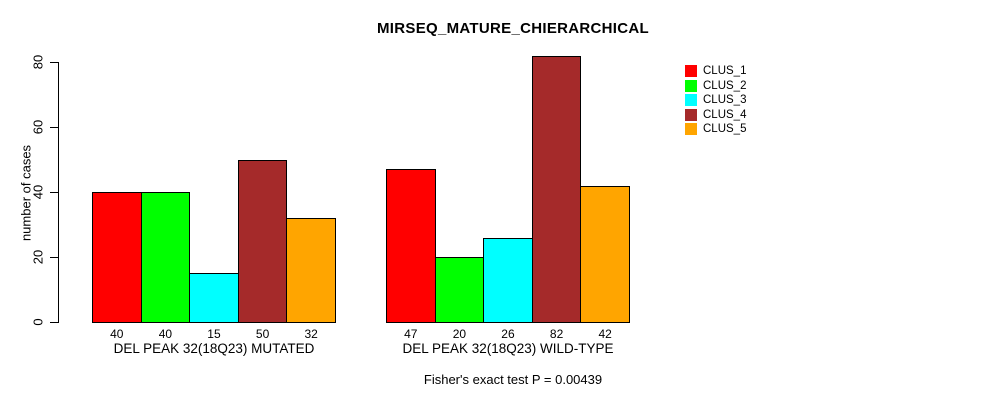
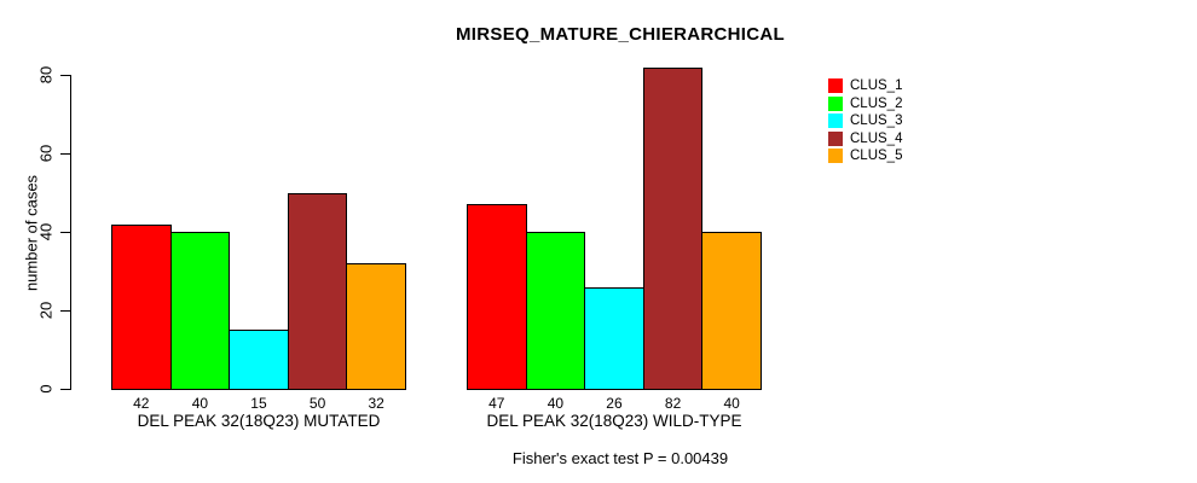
CLUS_1/DEL PEAK 32(18Q23) MUTATED: 40 -> 42
CLUS_2/DEL PEAK 32(18Q23) WILD-TYPE: 20 -> 40
CLUS_5/DEL PEAK 32(18Q23) WILD-TYPE: 42 -> 40
